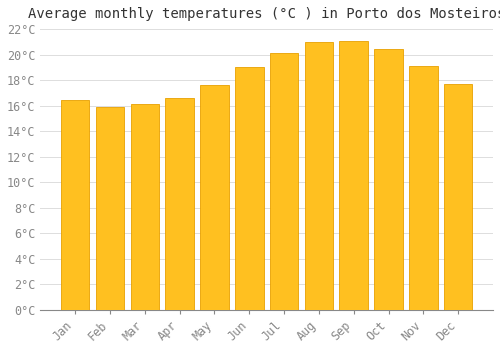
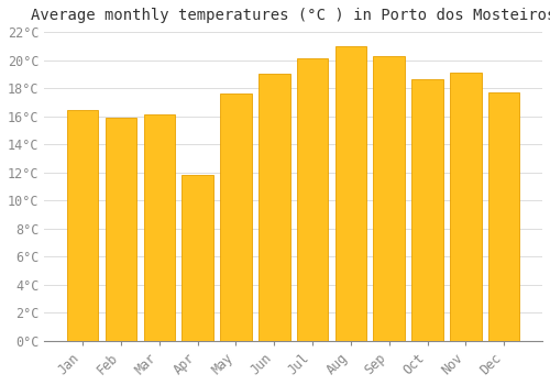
Apr: 16.6°C -> 11.8°C
Sep: 21.1°C -> 20.3°C
Oct: 20.4°C -> 18.6°C
